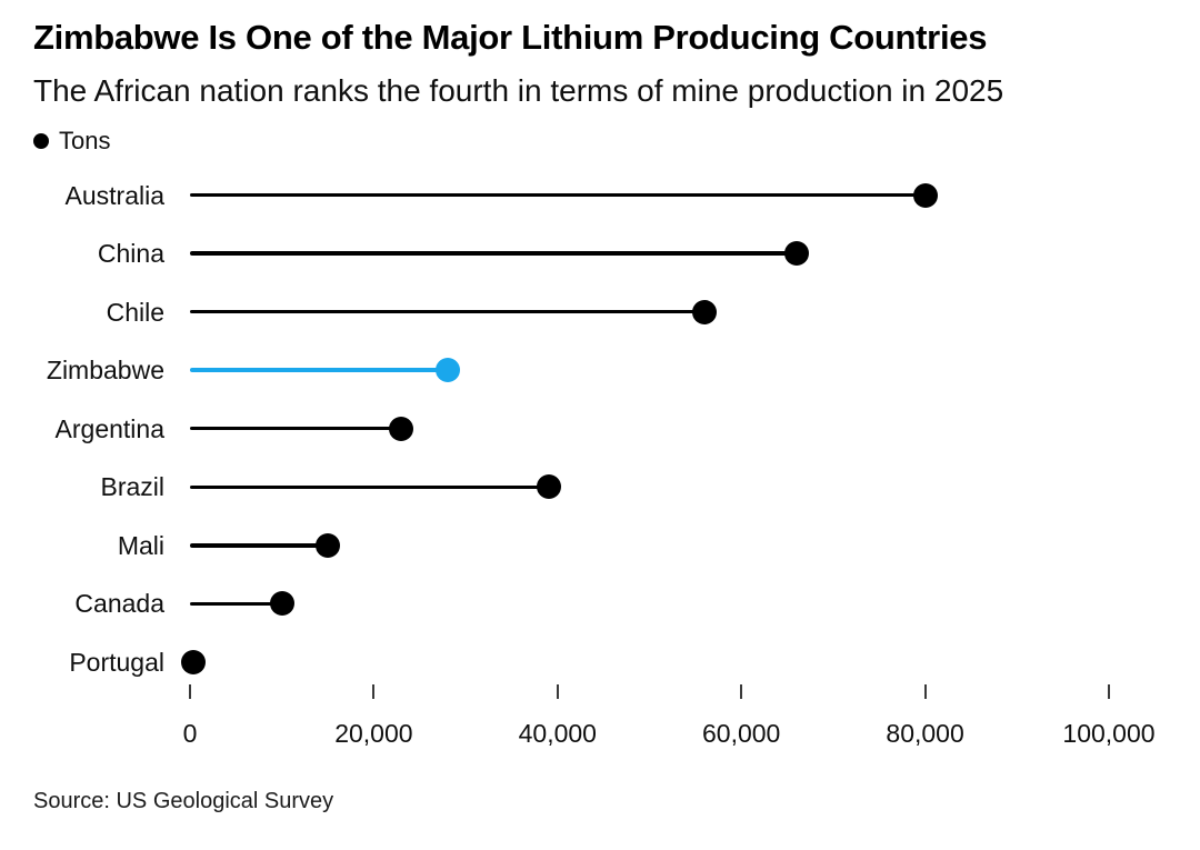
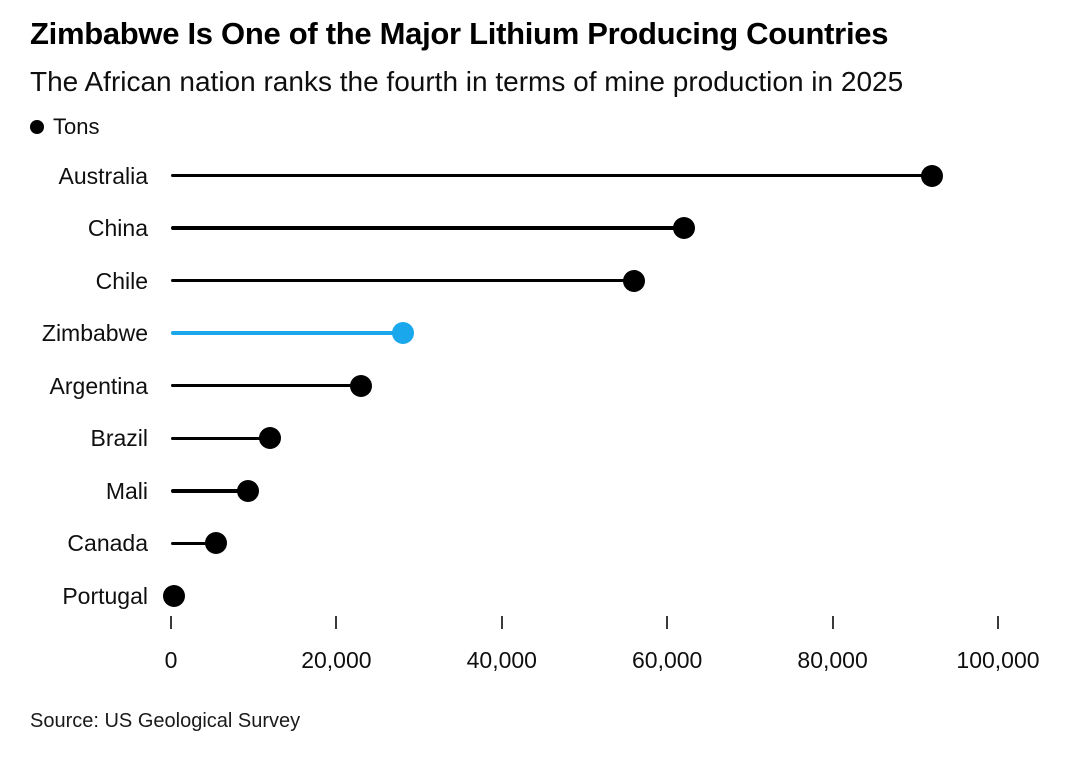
Australia: 80000 -> 92000
China: 66000 -> 62000
Brazil: 39000 -> 12000
Mali: 15000 -> 9000
Canada: 10000 -> 6000
